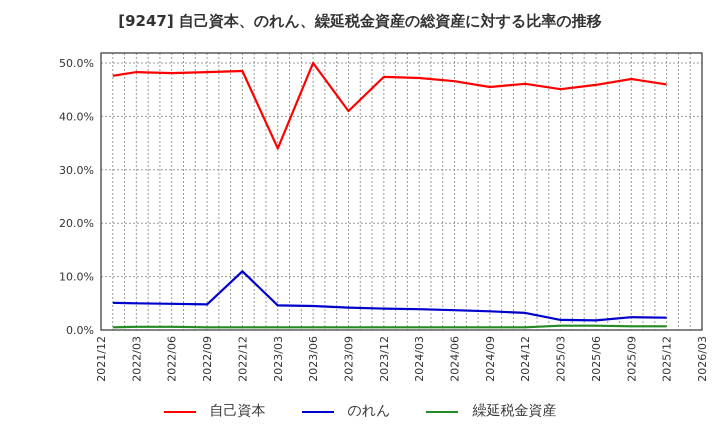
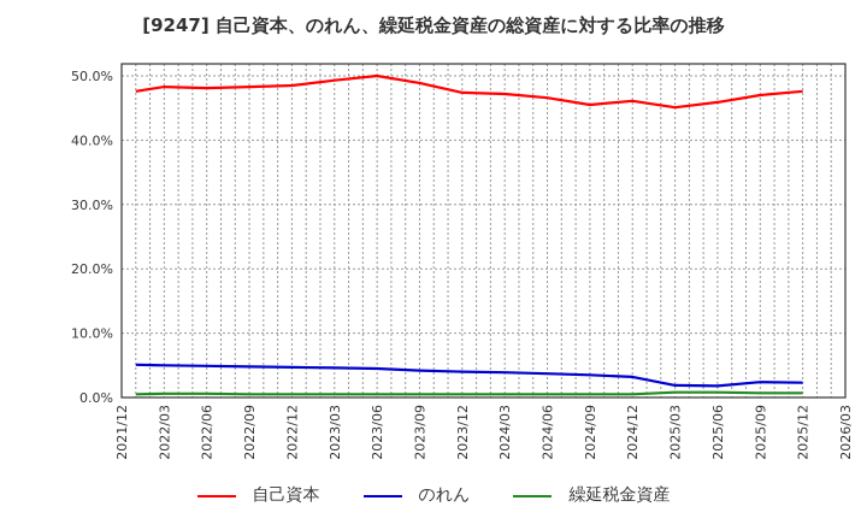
のれん/2022/12: 11% -> 5%
自己資本/2023/03: 34% -> 49%
自己資本/2023/09: 41% -> 49%
自己資本/2025/12: 46% -> 48%
